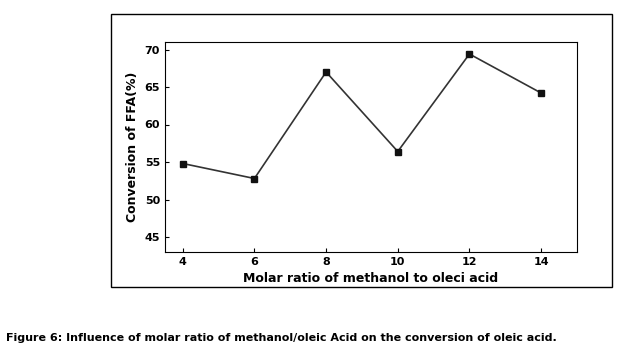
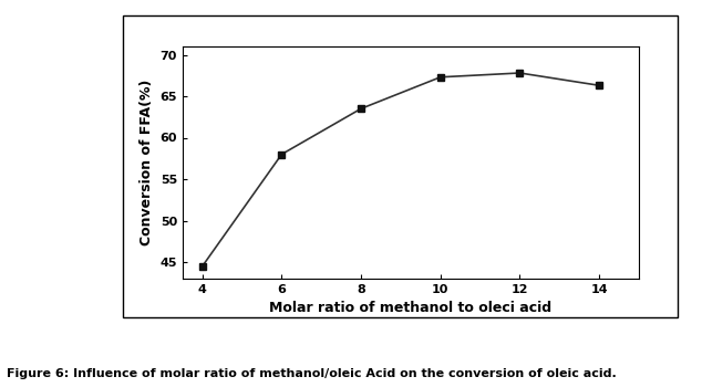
4: 54.8 -> 44.5
6: 52.8 -> 58.0
8: 67.0 -> 63.5
10: 56.4 -> 67.3
12: 69.4 -> 67.8
14: 64.2 -> 66.3
